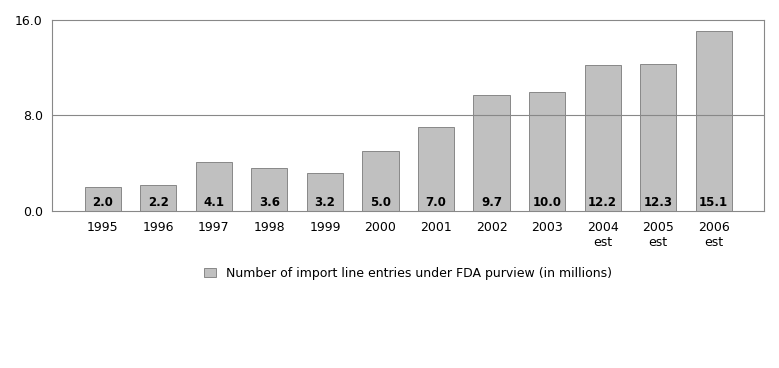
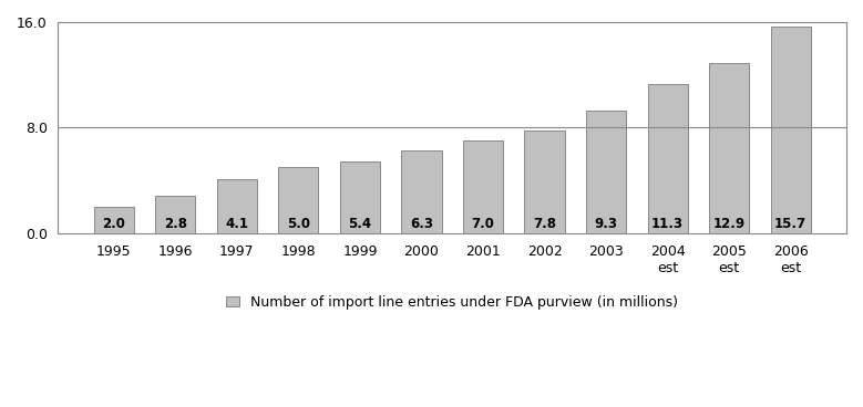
1996: 2.2 -> 2.8
1998: 3.6 -> 5.0
1999: 3.2 -> 5.4
2000: 5.0 -> 6.3
2002: 9.7 -> 7.8
2003: 10.0 -> 9.3
2004 est: 12.2 -> 11.3
2005 est: 12.3 -> 12.9
2006 est: 15.1 -> 15.7
